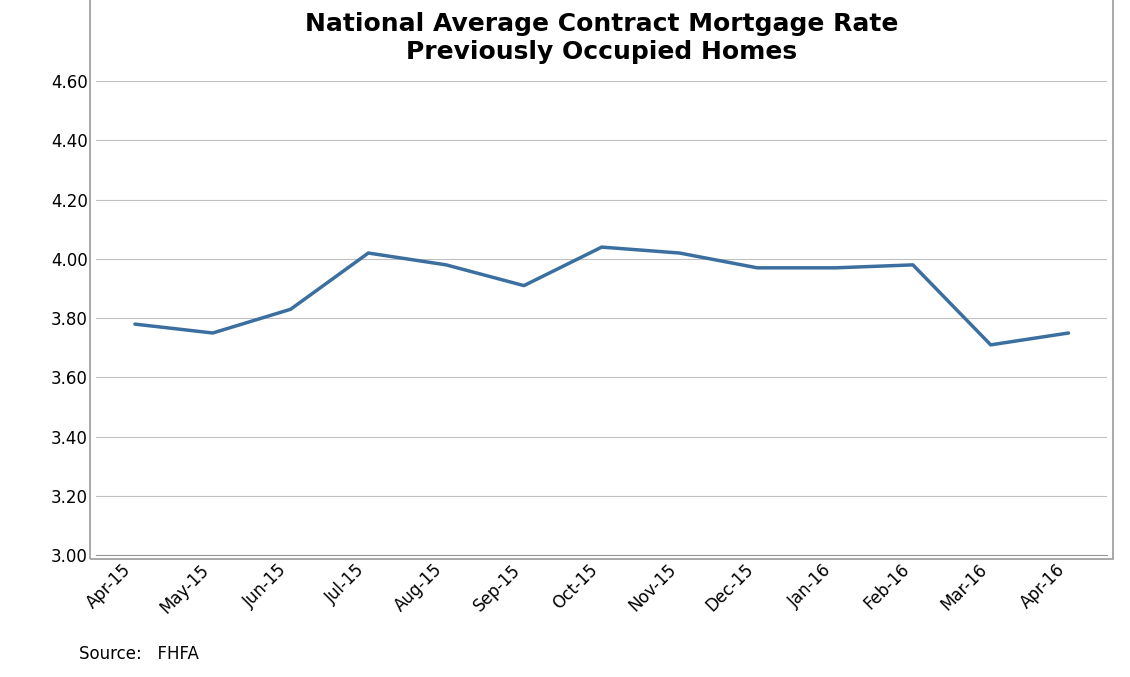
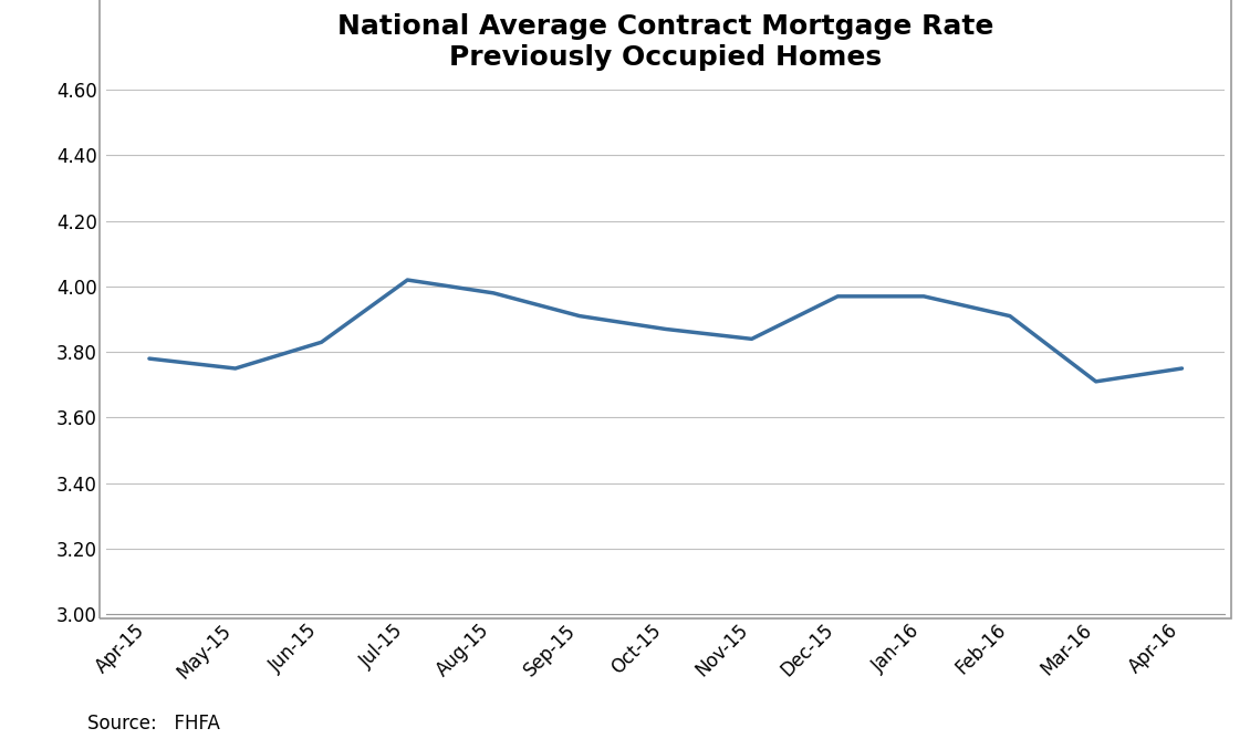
Oct-15: 4.04 -> 3.87
Nov-15: 4.02 -> 3.84
Feb-16: 3.98 -> 3.91
